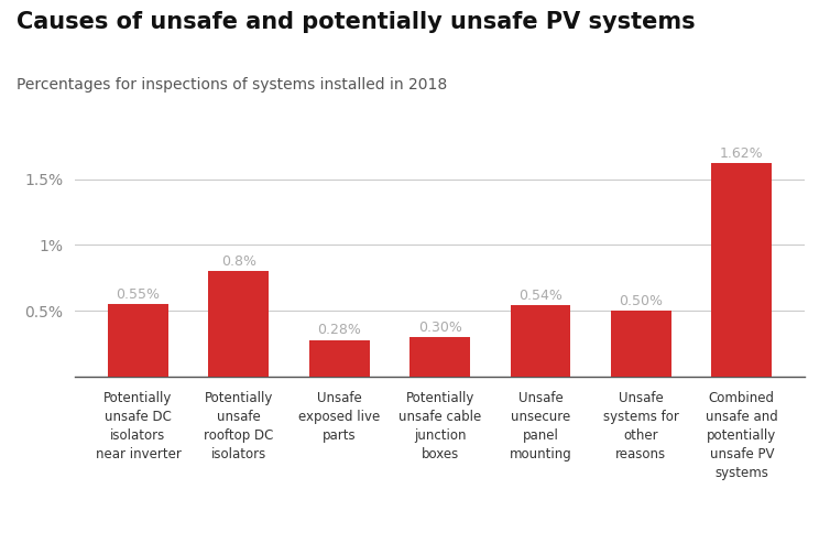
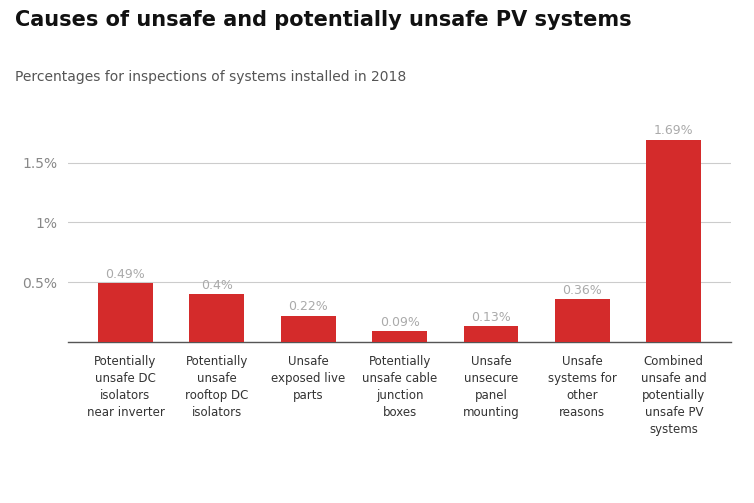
Potentially unsafe DC isolators near inverter: 0.55% -> 0.49%
Potentially unsafe rooftop DC isolators: 0.8% -> 0.4%
Unsafe exposed live parts: 0.28% -> 0.22%
Potentially unsafe cable junction boxes: 0.30% -> 0.09%
Unsafe unsecure panel mounting: 0.54% -> 0.13%
Unsafe systems for other reasons: 0.50% -> 0.36%
Combined unsafe and potentially unsafe PV systems: 1.62% -> 1.69%
